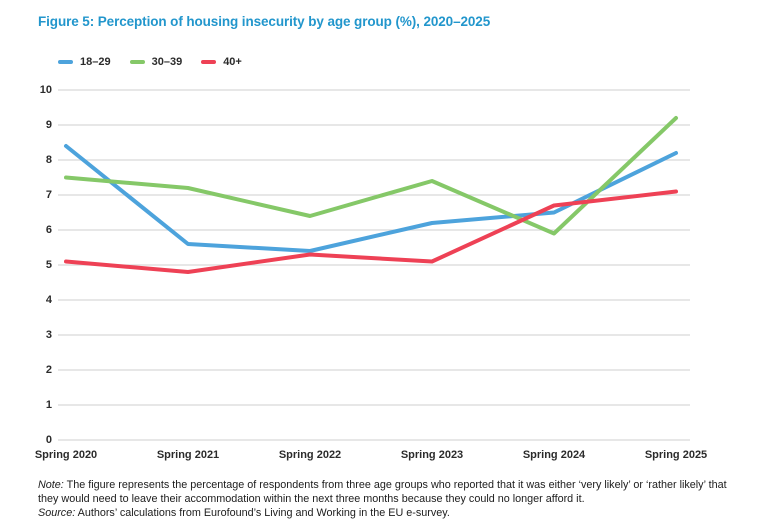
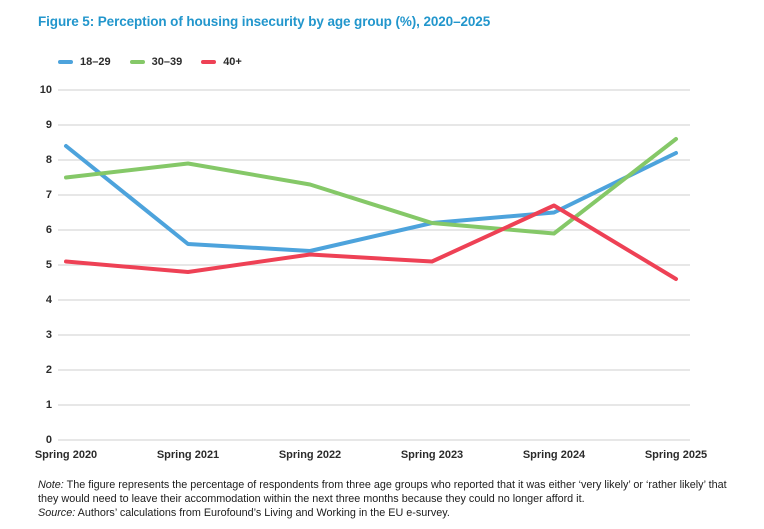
30–39/Spring 2021: 7.2 -> 7.9
30–39/Spring 2022: 6.4 -> 7.3
30–39/Spring 2023: 7.4 -> 6.2
30–39/Spring 2025: 9.2 -> 8.6
40+/Spring 2025: 7.1 -> 4.6
